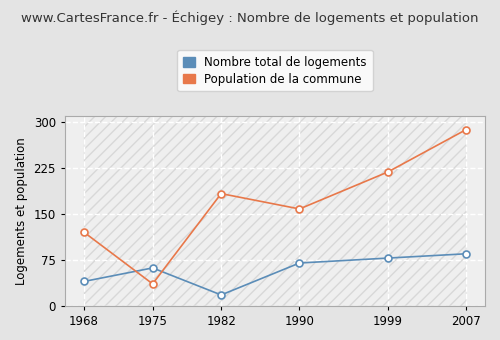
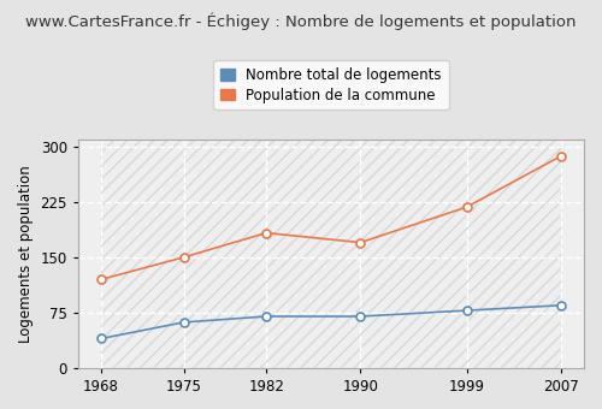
Population de la commune/1975: 36 -> 150
Nombre total de logements/1982: 18 -> 70
Population de la commune/1990: 158 -> 170
